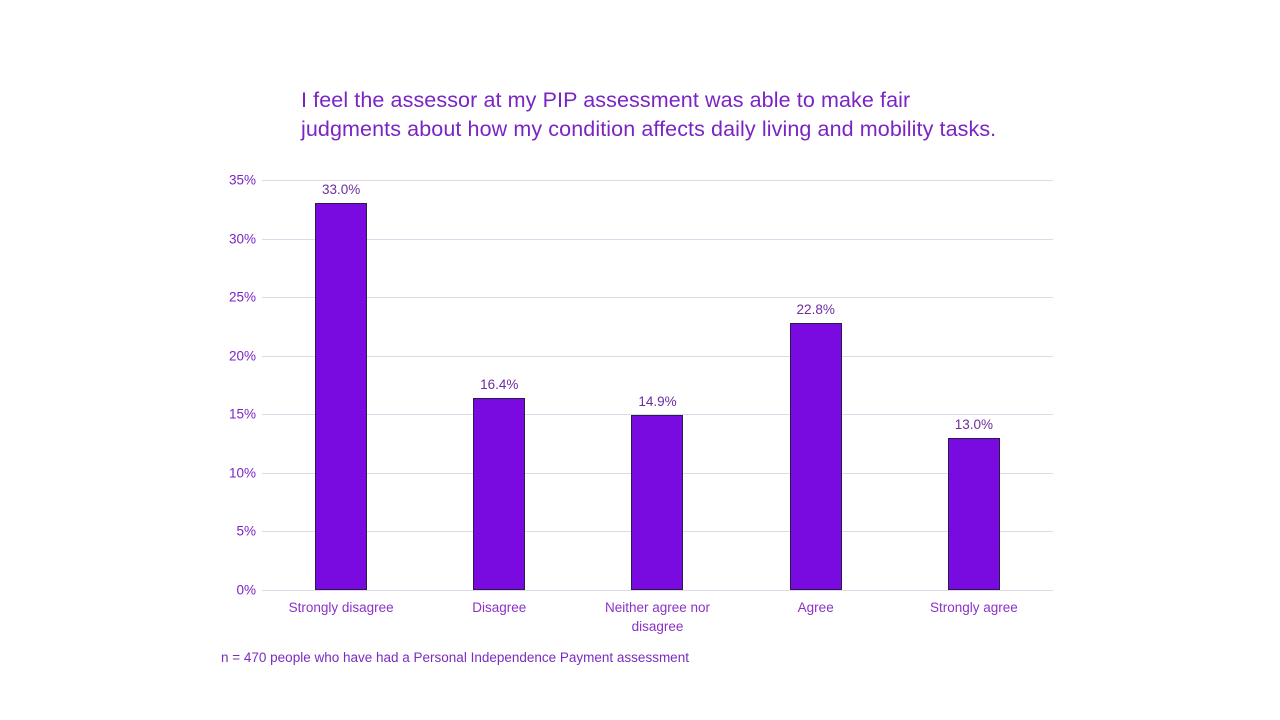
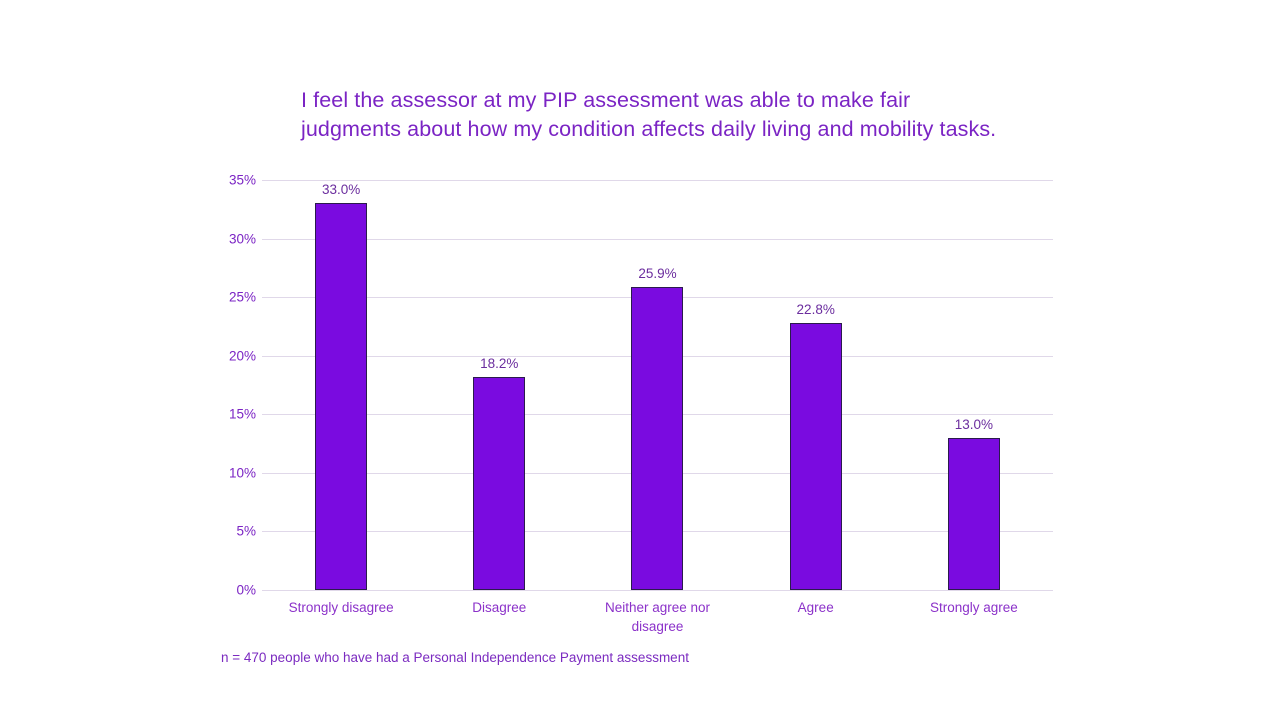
Disagree: 16.4% -> 18.2%
Neither agree nor disagree: 14.9% -> 25.9%
